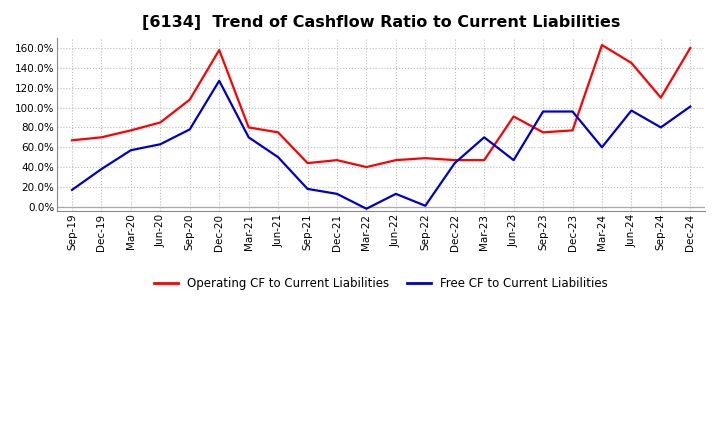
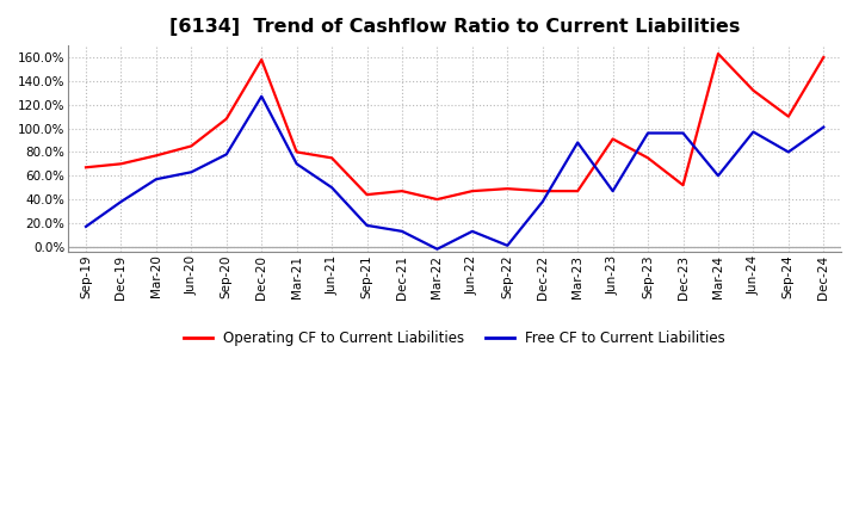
Free CF to Current Liabilities/Dec-22: 44% -> 38%
Free CF to Current Liabilities/Mar-23: 70% -> 88%
Operating CF to Current Liabilities/Dec-23: 77% -> 52%
Operating CF to Current Liabilities/Jun-24: 145% -> 132%
